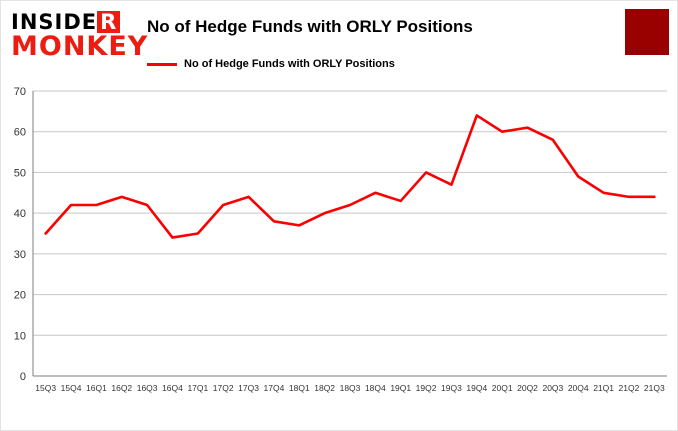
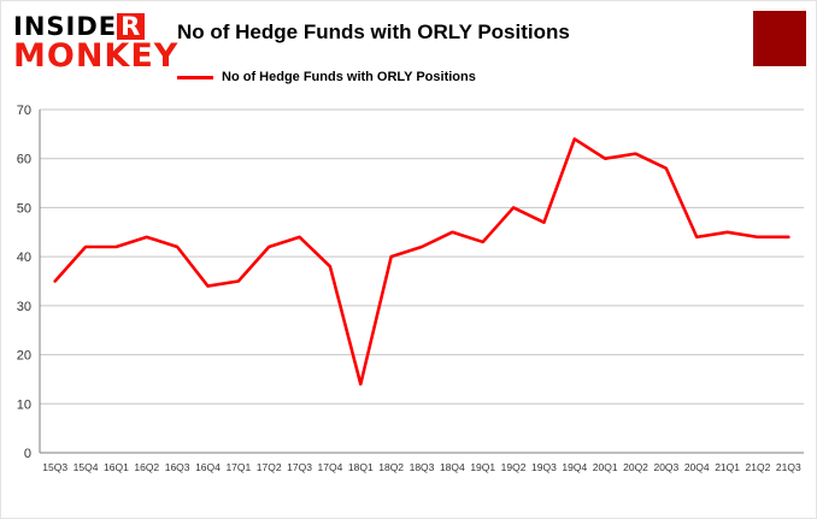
18Q1: 37 -> 14
20Q4: 49 -> 44
